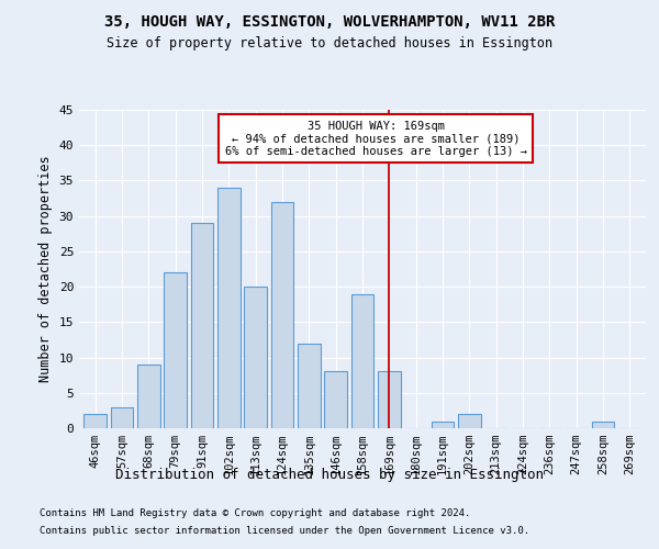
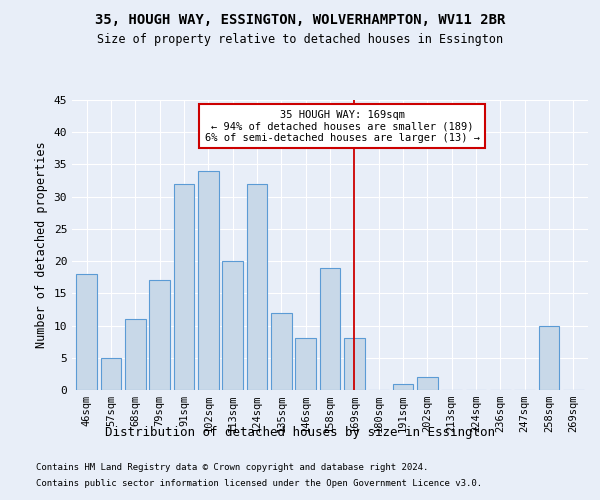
46sqm: 2 -> 18
57sqm: 3 -> 5
68sqm: 9 -> 11
79sqm: 22 -> 17
91sqm: 29 -> 32
258sqm: 1 -> 10
